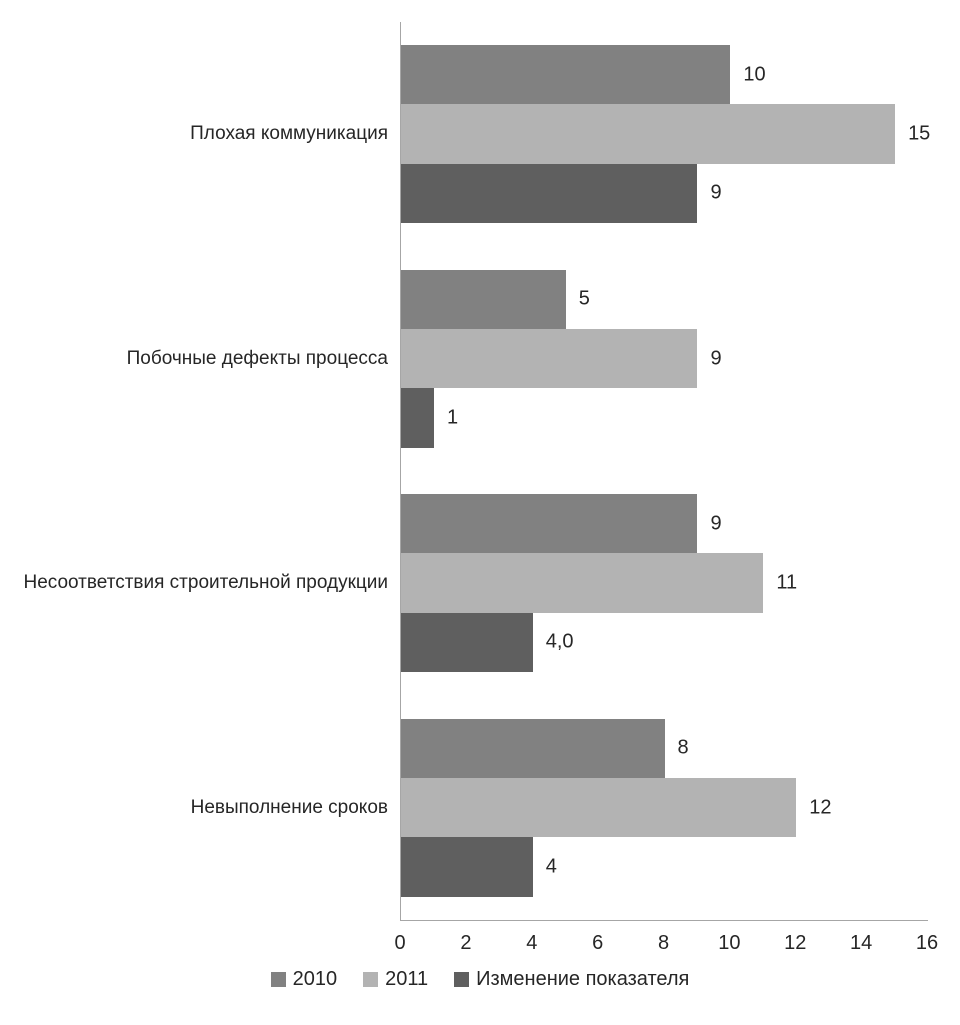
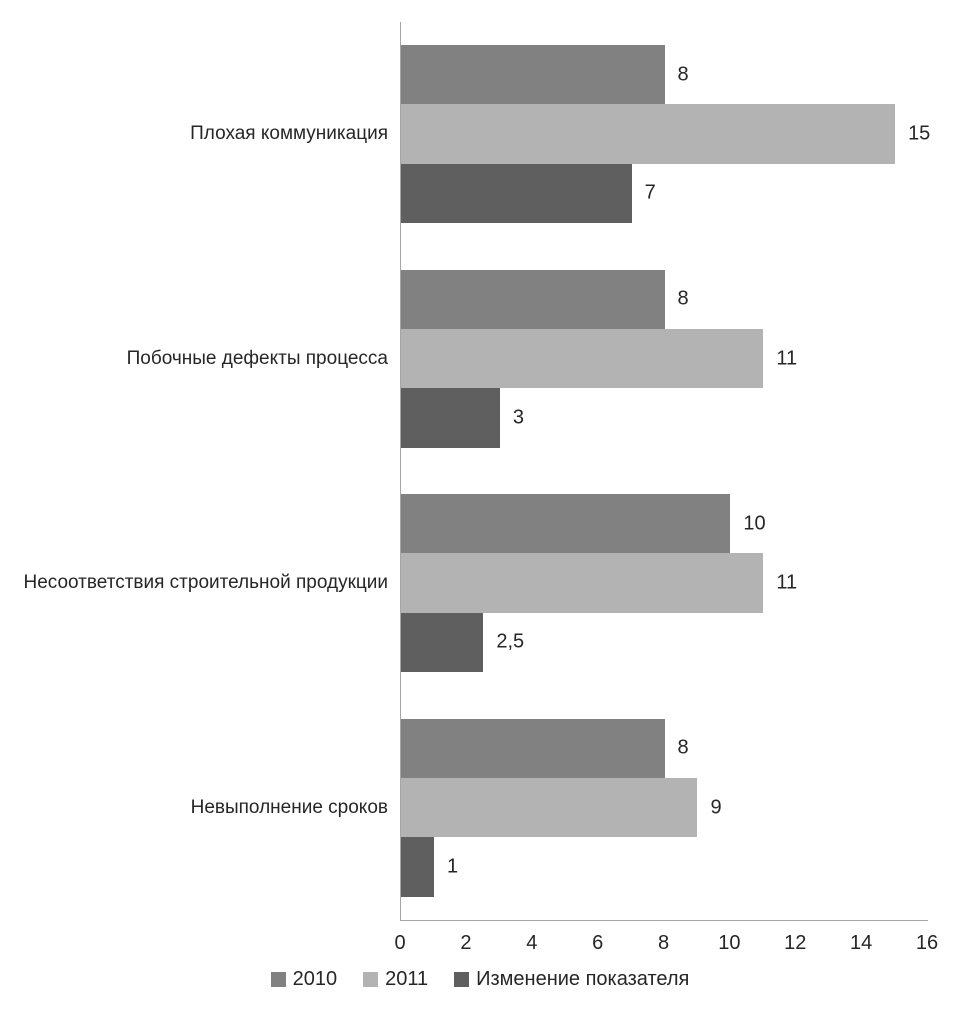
2010/Плохая коммуникация: 10 -> 8
Изменение показателя/Плохая коммуникация: 9 -> 7
2010/Побочные дефекты процесса: 5 -> 8
2011/Побочные дефекты процесса: 9 -> 11
Изменение показателя/Побочные дефекты процесса: 1 -> 3
2010/Несоответствия строительной продукции: 9 -> 10
Изменение показателя/Несоответствия строительной продукции: 4,0 -> 2,5
2011/Невыполнение сроков: 12 -> 9
Изменение показателя/Невыполнение сроков: 4 -> 1
